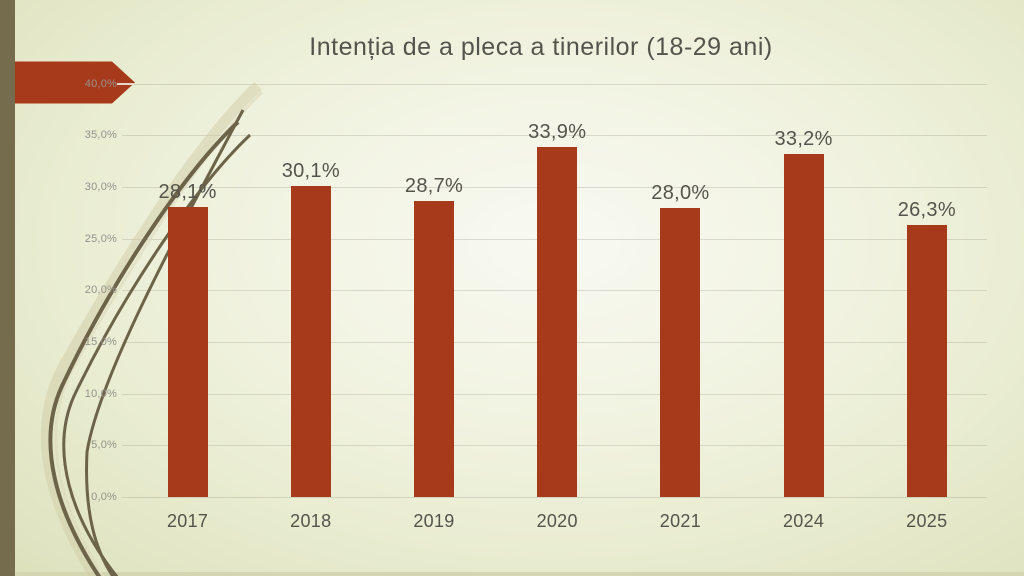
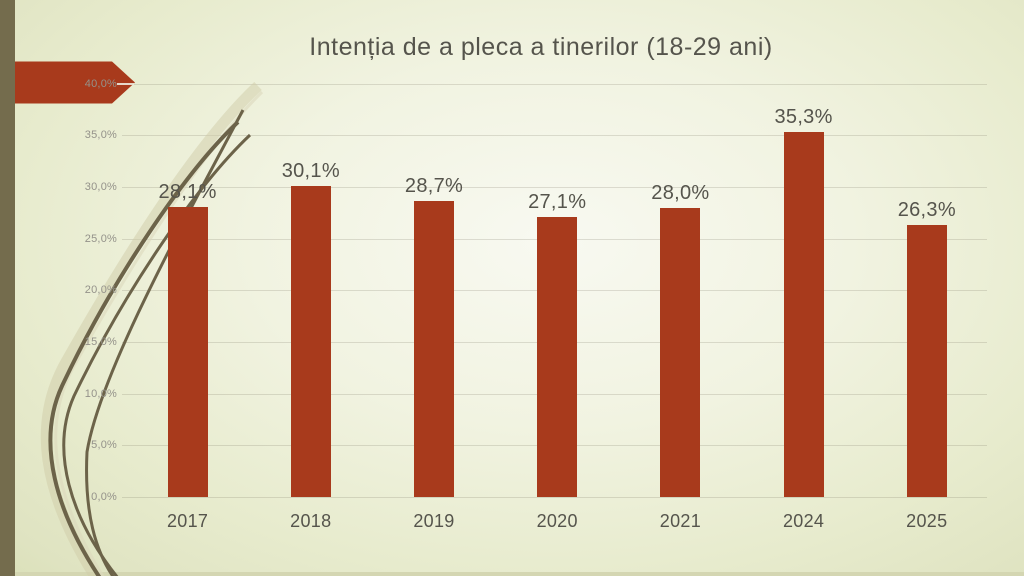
2020: 33,9% -> 27,1%
2024: 33,2% -> 35,3%
